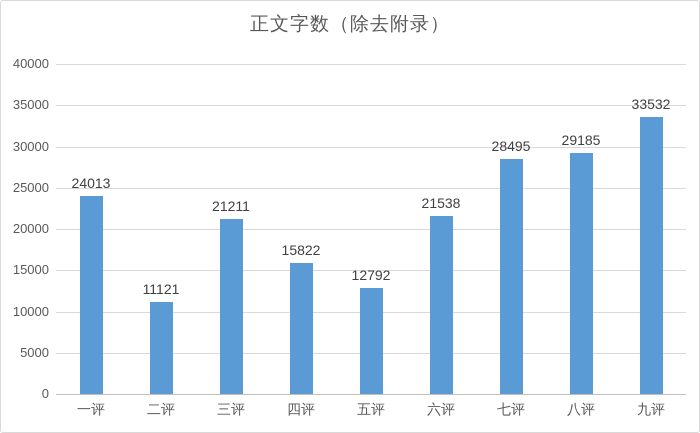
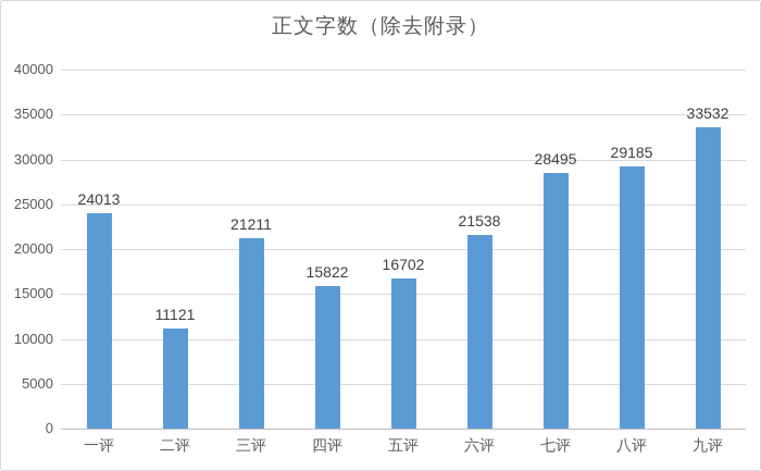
五评: 12792 -> 16702
